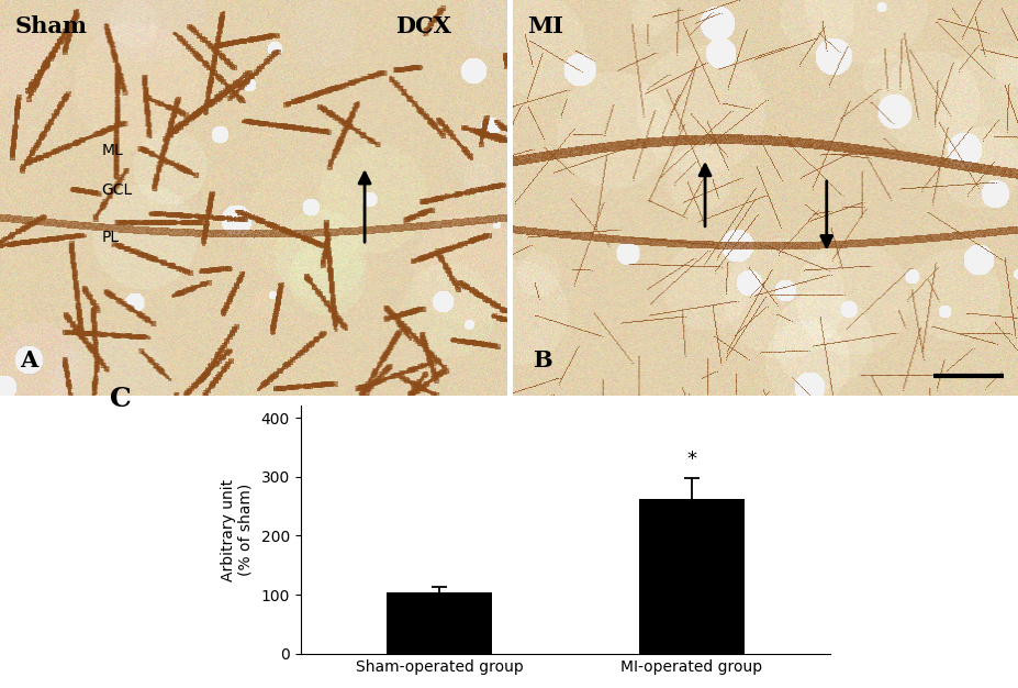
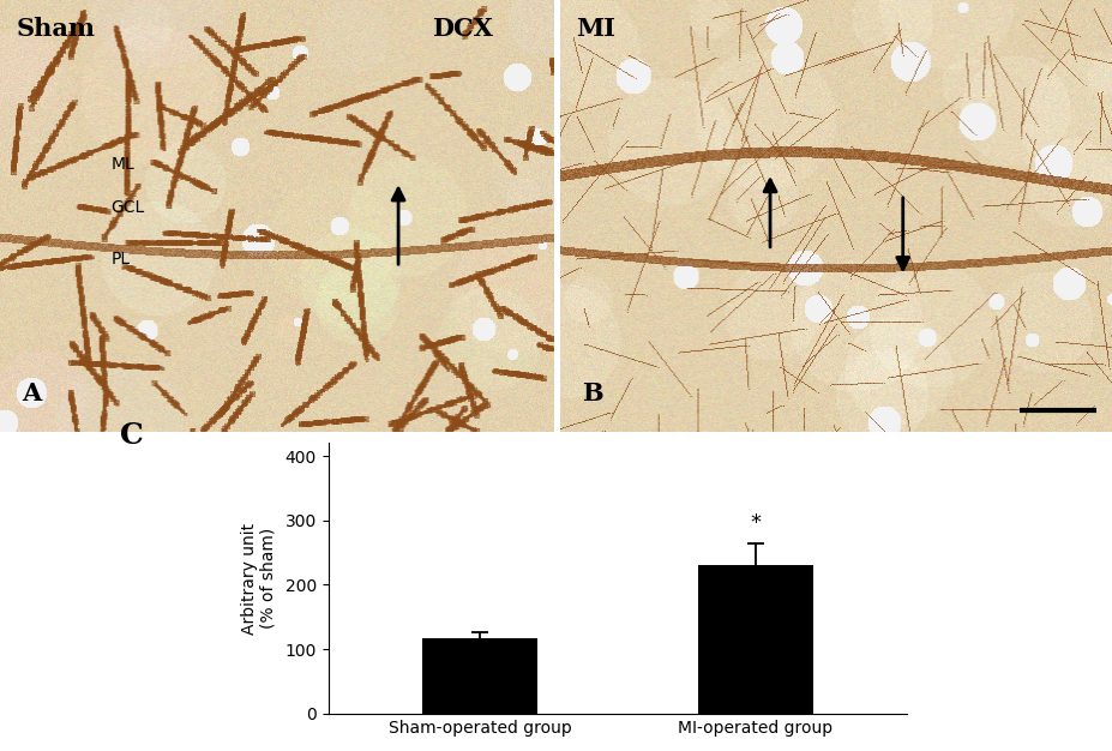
Sham-operated group: 103 -> 116
MI-operated group: 263 -> 230
